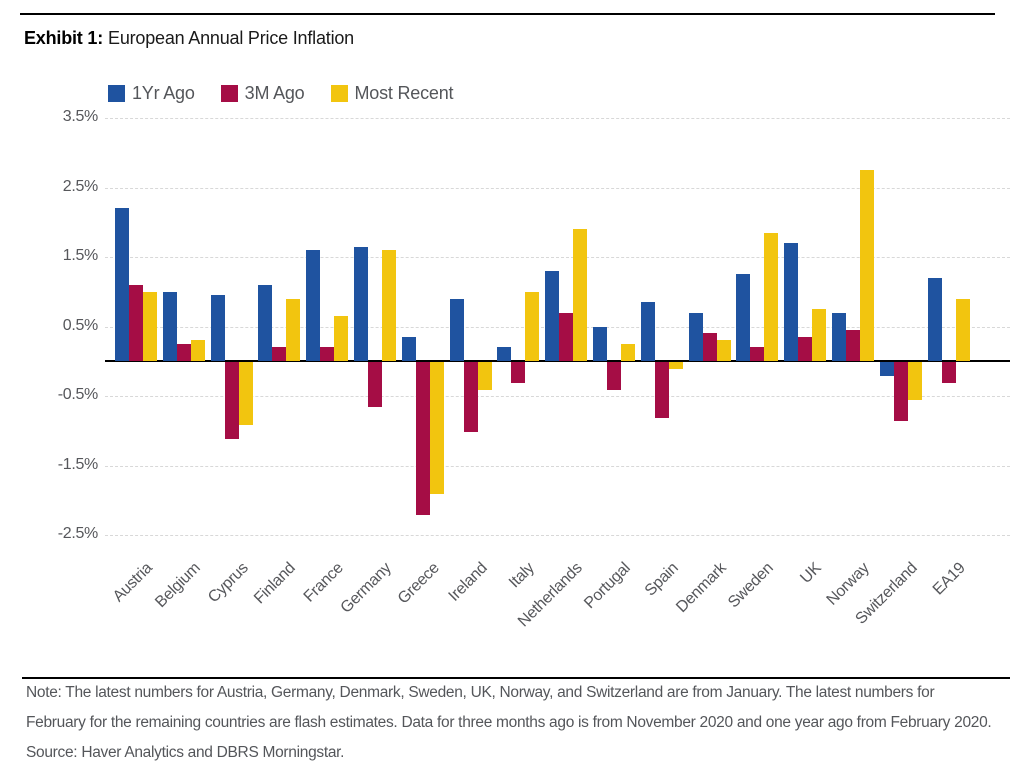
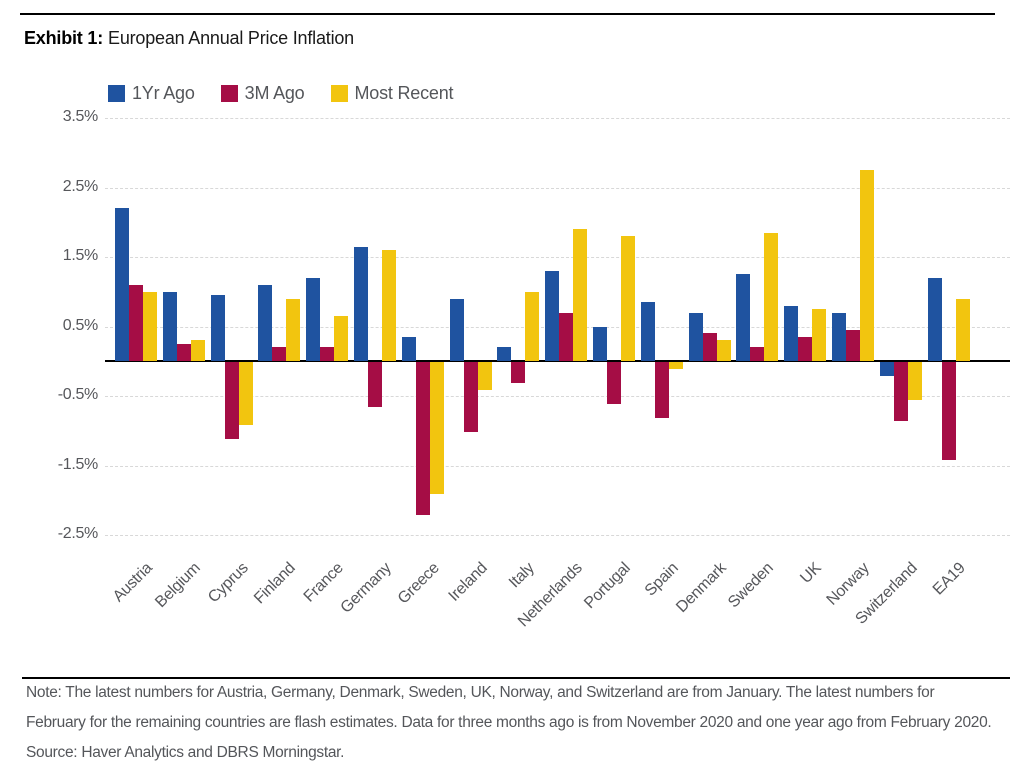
1Yr Ago/France: 1.6% -> 1.2%
3M Ago/Portugal: -0.4% -> -0.6%
Most Recent/Portugal: 0.2% -> 1.8%
1Yr Ago/UK: 1.7% -> 0.8%
3M Ago/EA19: -0.3% -> -1.4%
